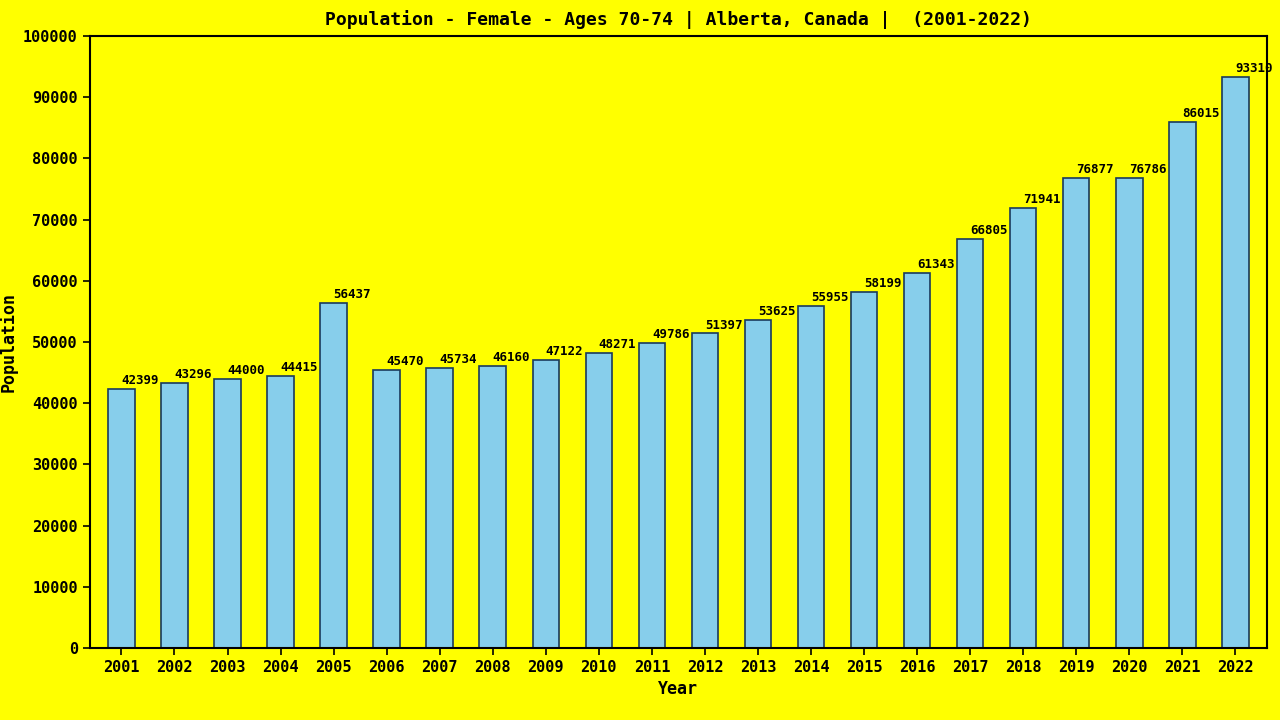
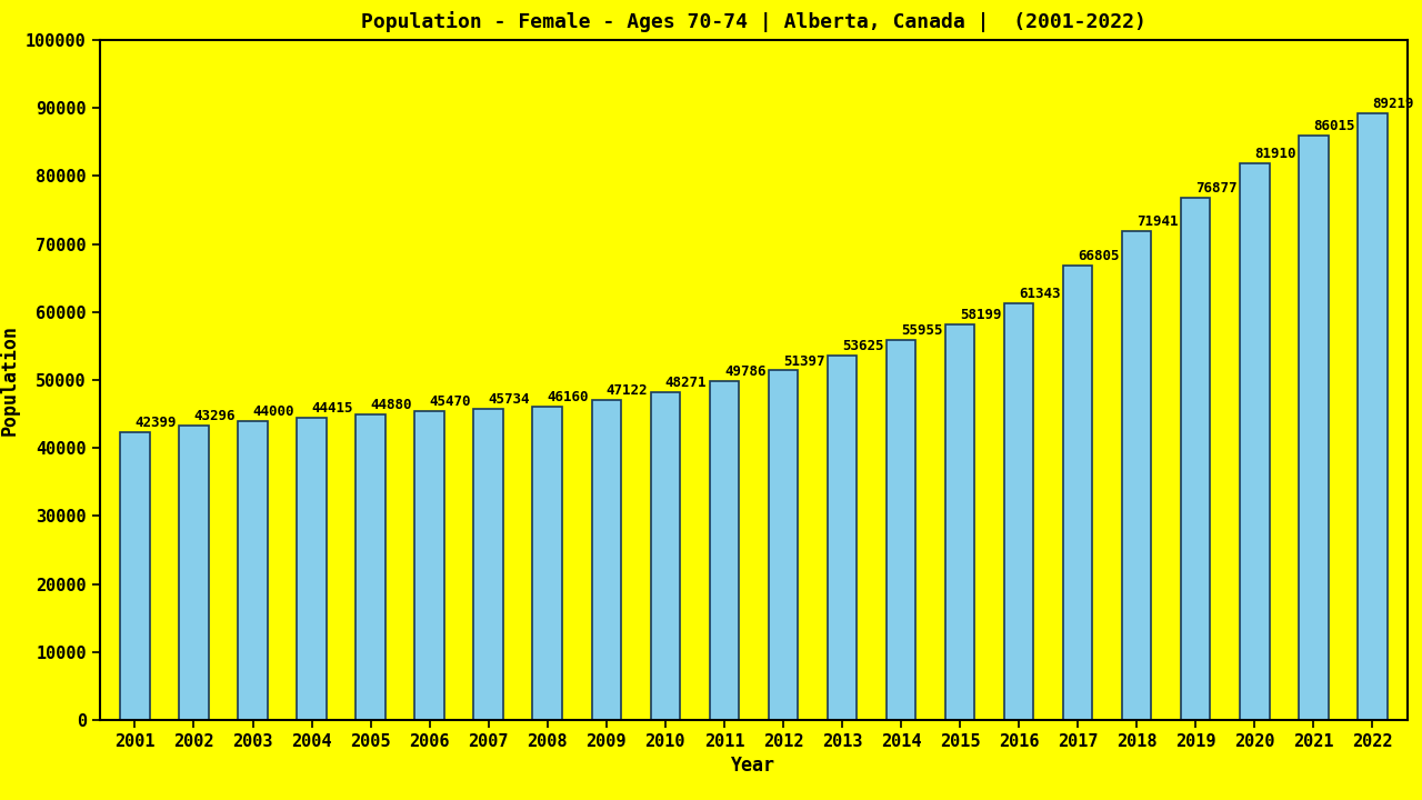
2005: 56437 -> 44880
2020: 76786 -> 81910
2022: 93310 -> 89219
